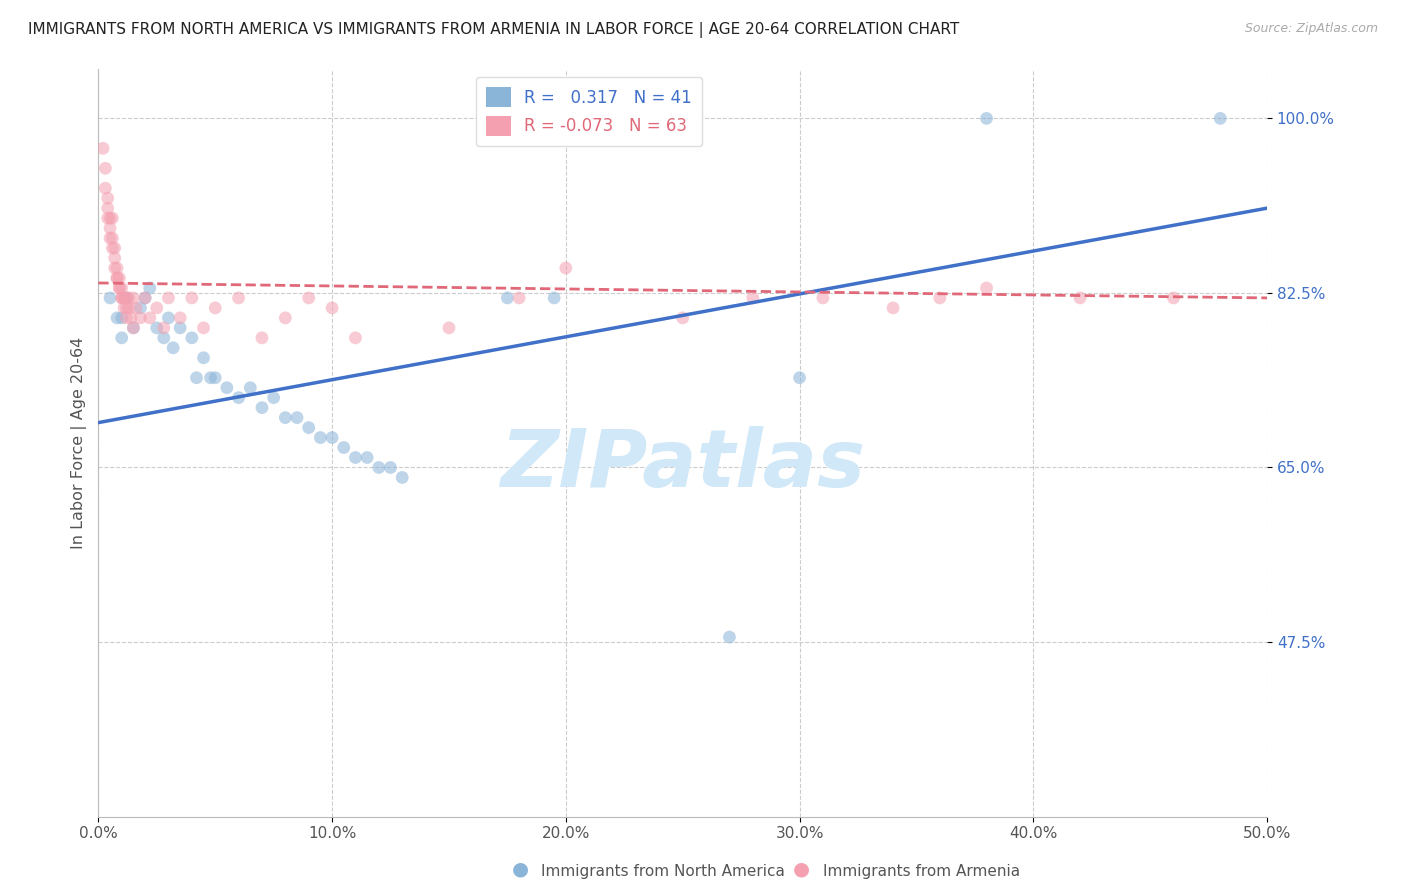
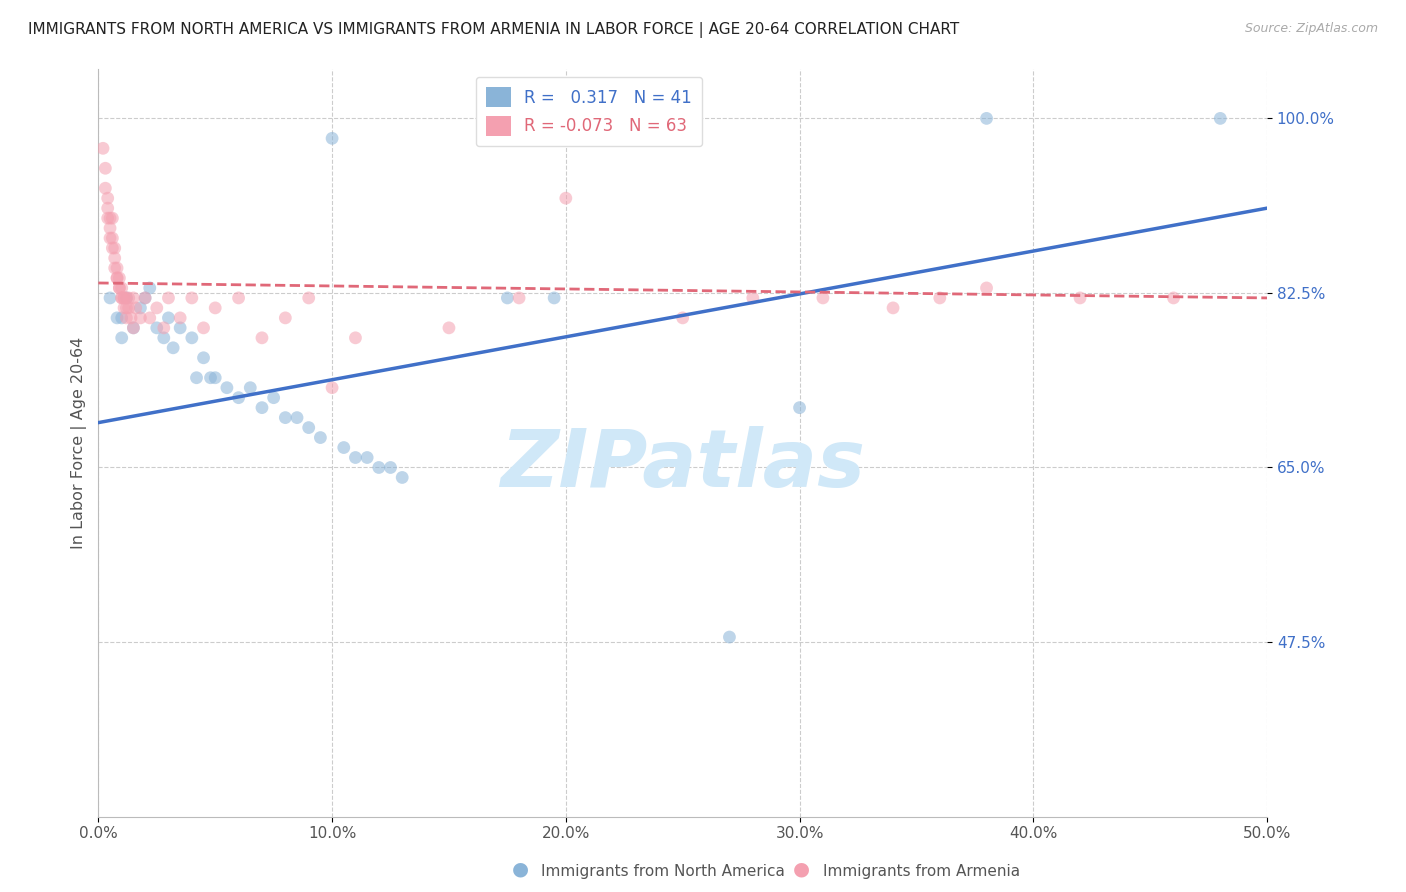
R = 0.317 N = 41/10.0%: 68% -> 98%
R = -0.073 N = 63/10.0%: 81% -> 73%
R = -0.073 N = 63/20.0%: 85% -> 92%
R = 0.317 N = 41/30.0%: 74% -> 71%
